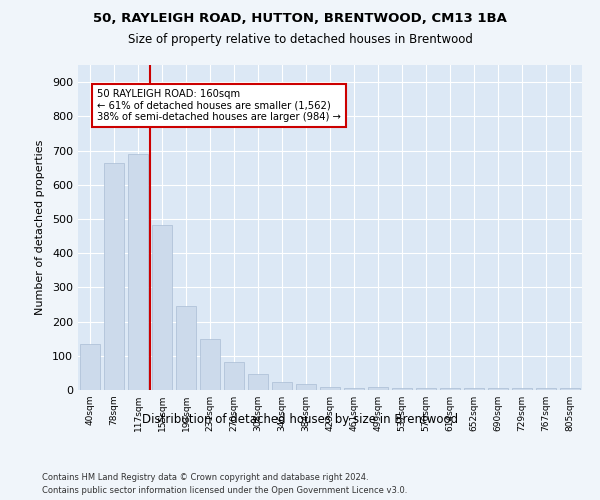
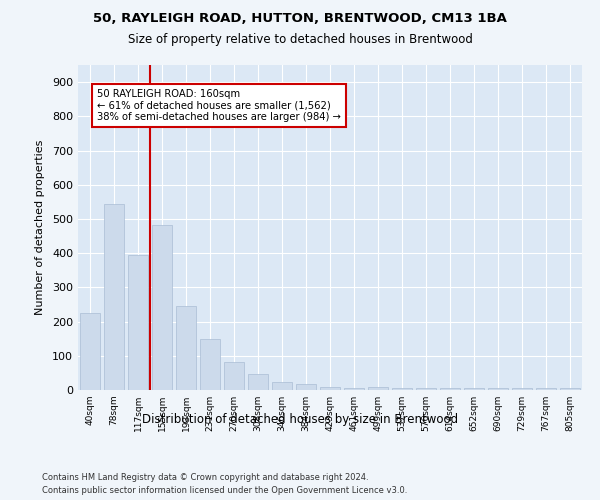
40sqm: 135 -> 225
78sqm: 665 -> 545
117sqm: 690 -> 395
